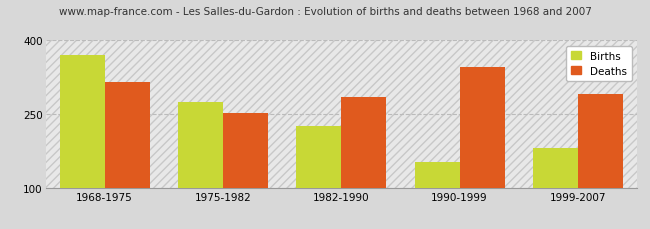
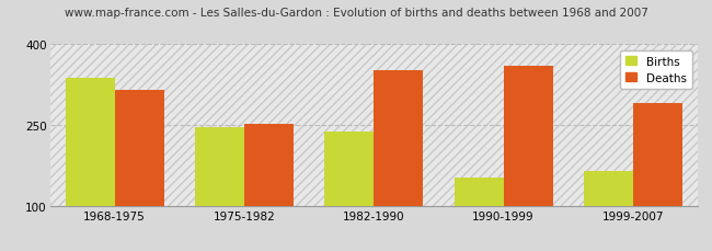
Births/1968-1975: 370 -> 338
Births/1975-1982: 275 -> 246
Births/1982-1990: 225 -> 237
Deaths/1982-1990: 285 -> 352
Deaths/1990-1999: 345 -> 360
Births/1999-2007: 180 -> 165
